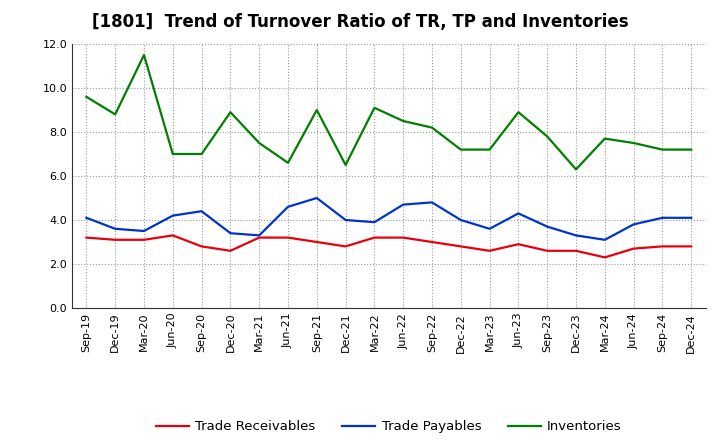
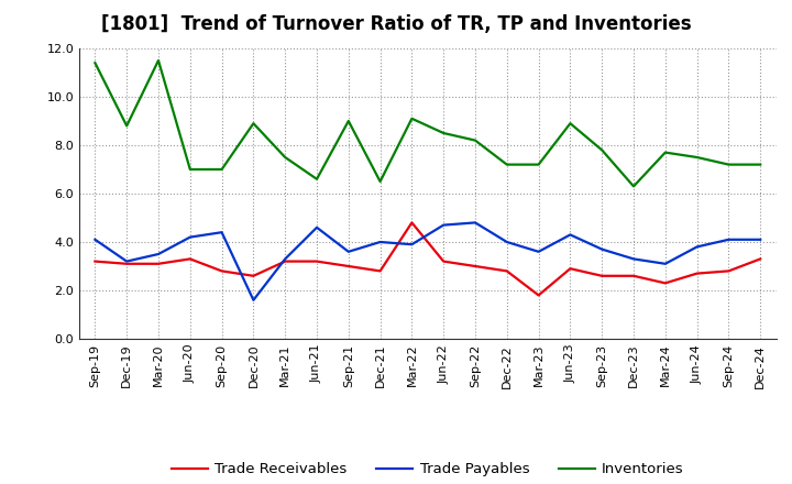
Inventories/Sep-19: 9.6 -> 11.4
Trade Payables/Dec-19: 3.6 -> 3.2
Trade Payables/Dec-20: 3.4 -> 1.6
Trade Payables/Sep-21: 5.0 -> 3.6
Trade Receivables/Mar-22: 3.2 -> 4.8
Trade Receivables/Mar-23: 2.6 -> 1.8
Trade Receivables/Dec-24: 2.8 -> 3.3
